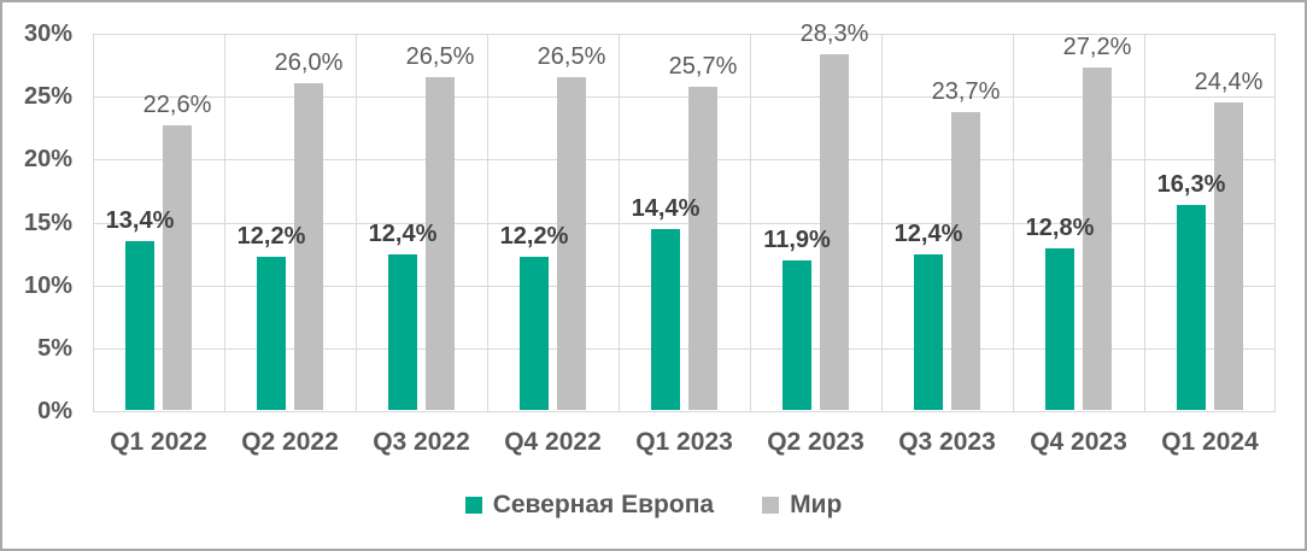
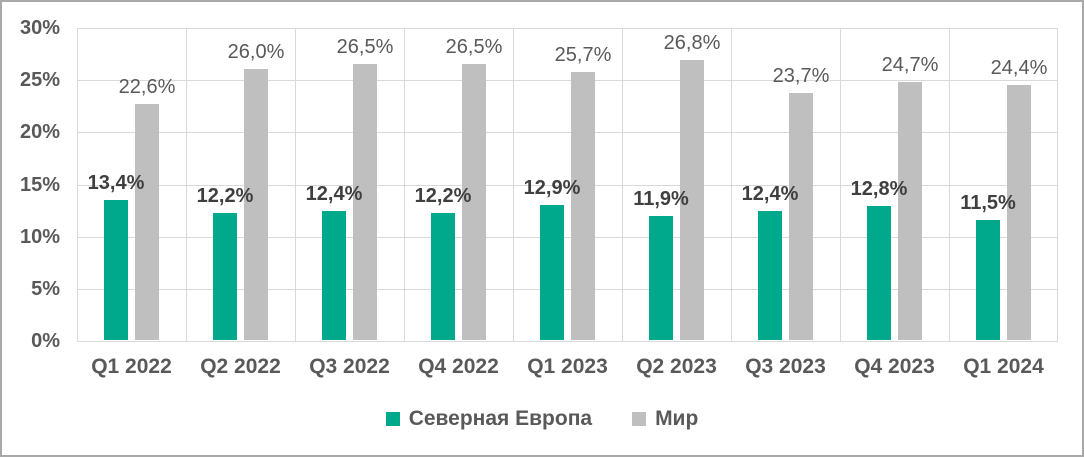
Северная Европа/Q1 2023: 14,4% -> 12,9%
Мир/Q2 2023: 28,3% -> 26,8%
Мир/Q4 2023: 27,2% -> 24,7%
Северная Европа/Q1 2024: 16,3% -> 11,5%
